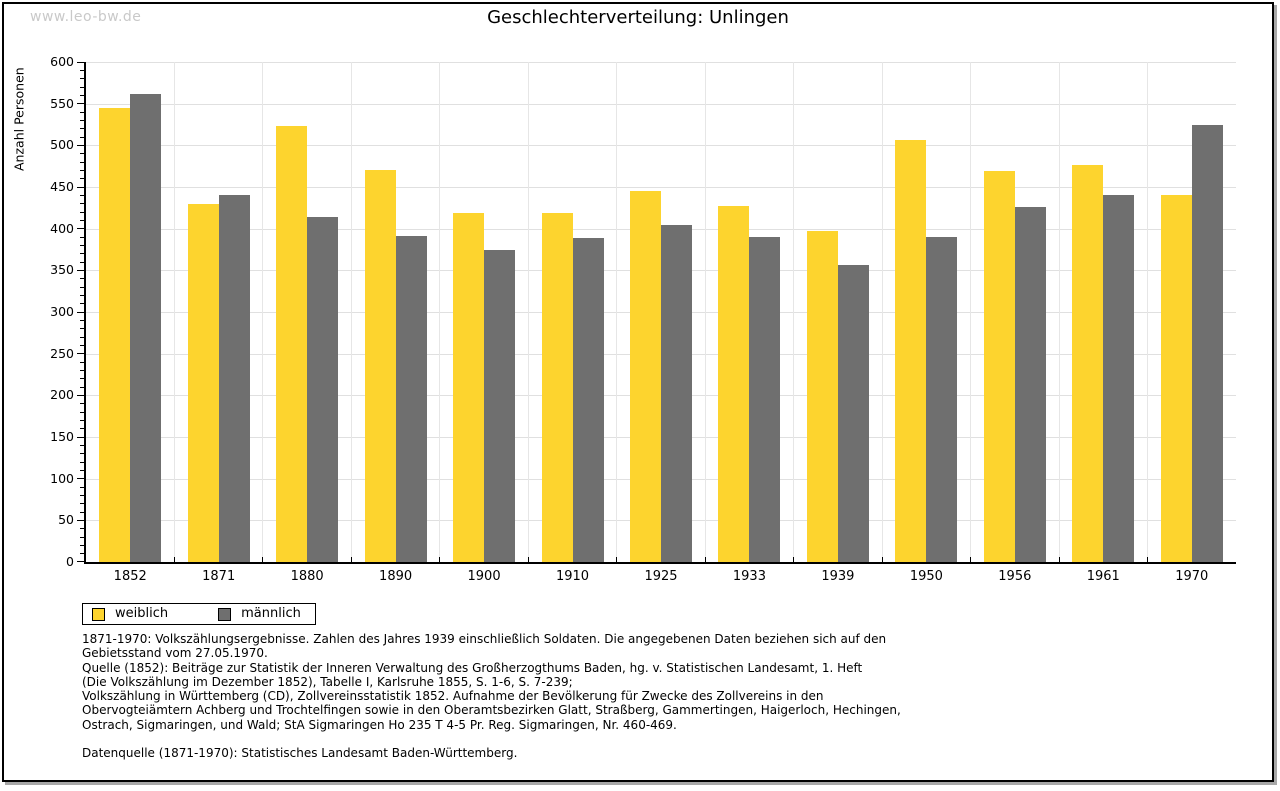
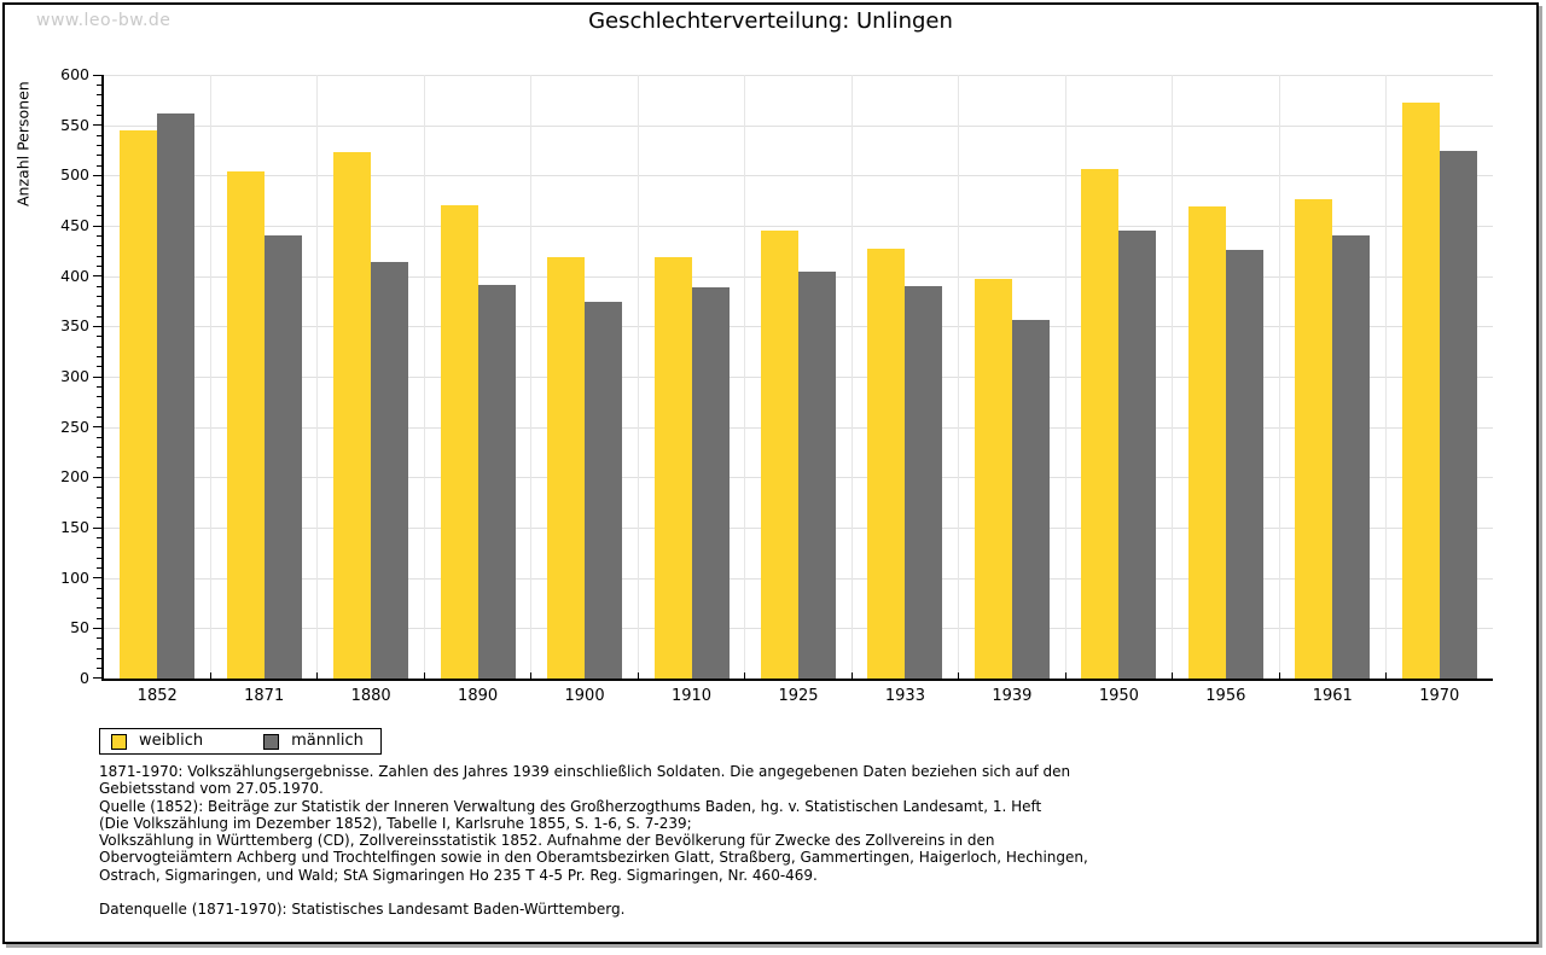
weiblich/1871: 430 -> 500
männlich/1950: 390 -> 440
weiblich/1970: 440 -> 570
